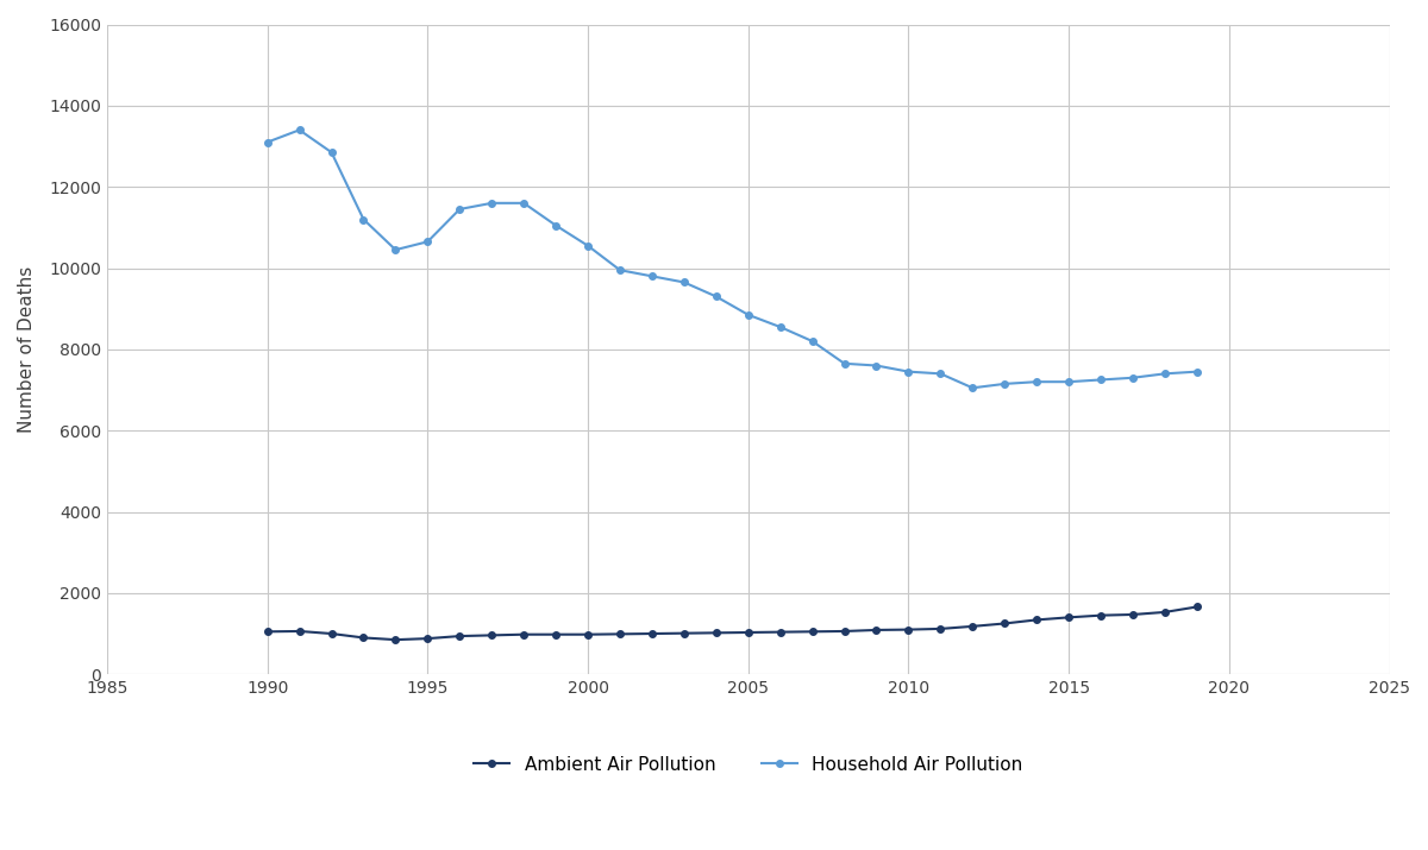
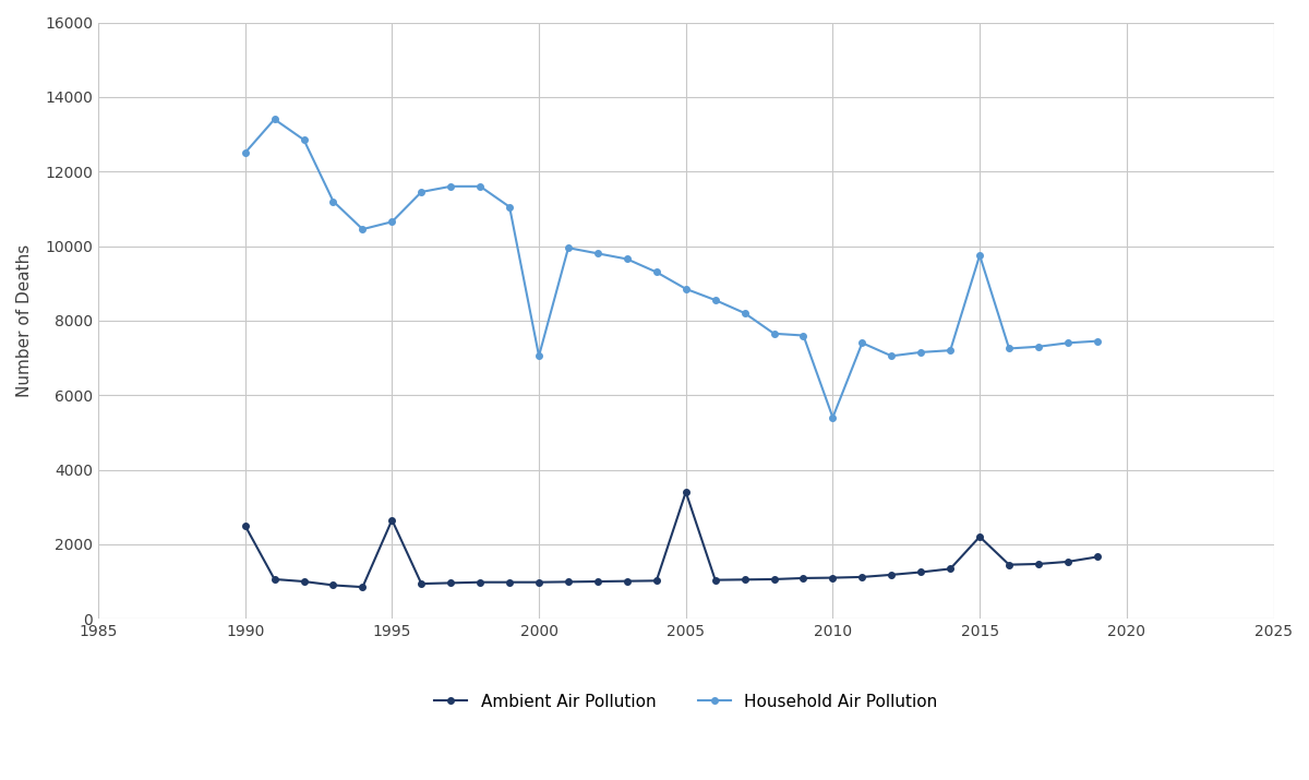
Ambient Air Pollution/1990: 1050 -> 2500
Household Air Pollution/1990: 13100 -> 12500
Ambient Air Pollution/1995: 880 -> 2650
Household Air Pollution/2000: 10550 -> 7050
Ambient Air Pollution/2005: 1030 -> 3400
Household Air Pollution/2010: 7450 -> 5400
Ambient Air Pollution/2015: 1400 -> 2200
Household Air Pollution/2015: 7200 -> 9750
